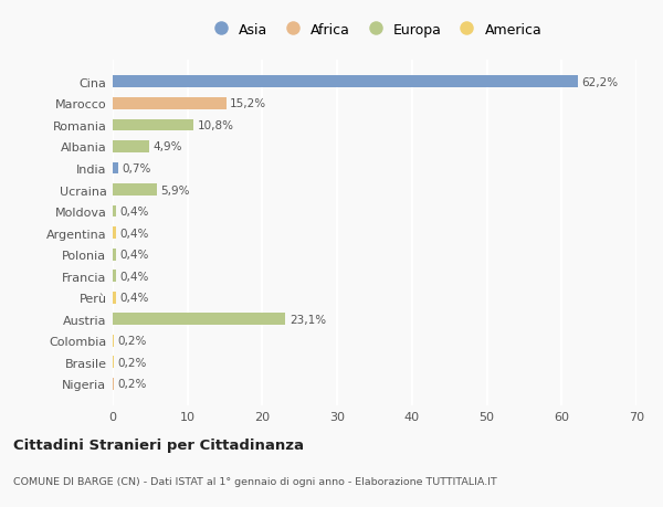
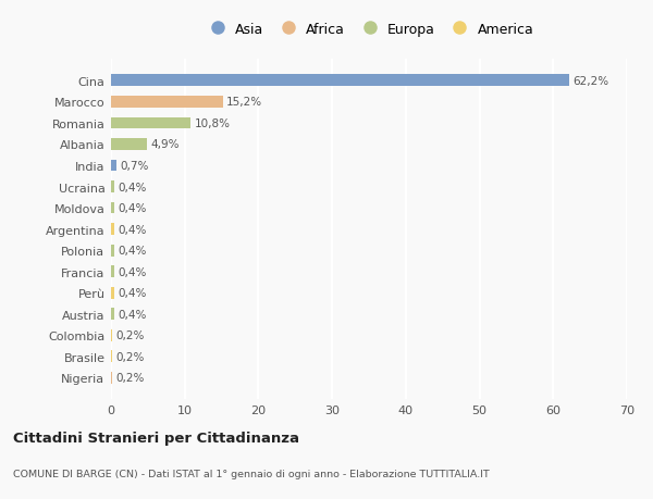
Ucraina: 5,9% -> 0,4%
Austria: 23,1% -> 0,4%
